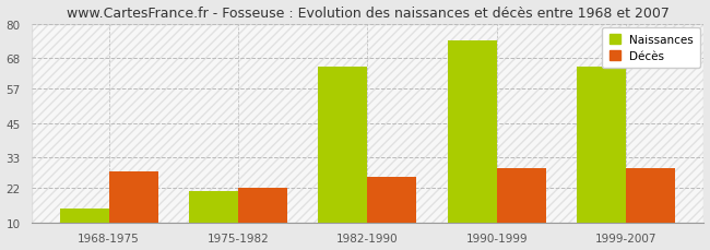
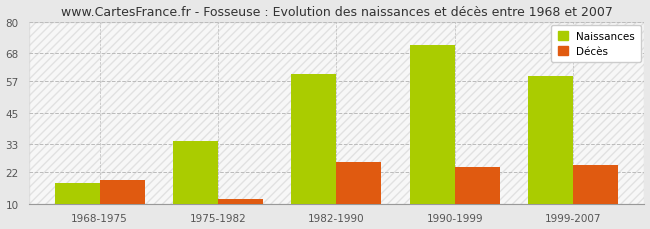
Naissances/1968-1975: 15 -> 18
Décès/1968-1975: 28 -> 19
Naissances/1975-1982: 21 -> 34
Décès/1975-1982: 22 -> 12
Naissances/1982-1990: 65 -> 60
Naissances/1990-1999: 74 -> 71
Décès/1990-1999: 29 -> 24
Naissances/1999-2007: 65 -> 59
Décès/1999-2007: 29 -> 25
